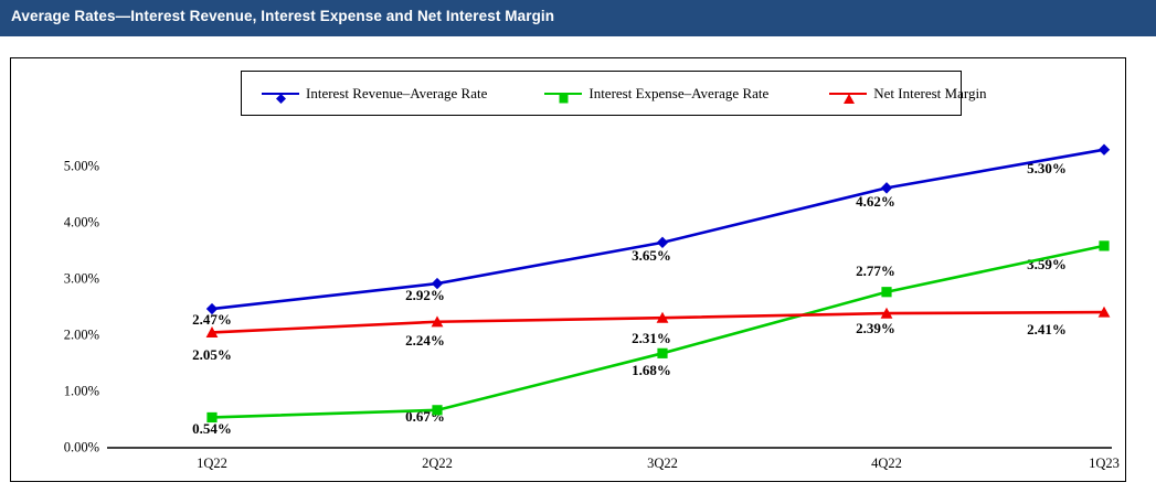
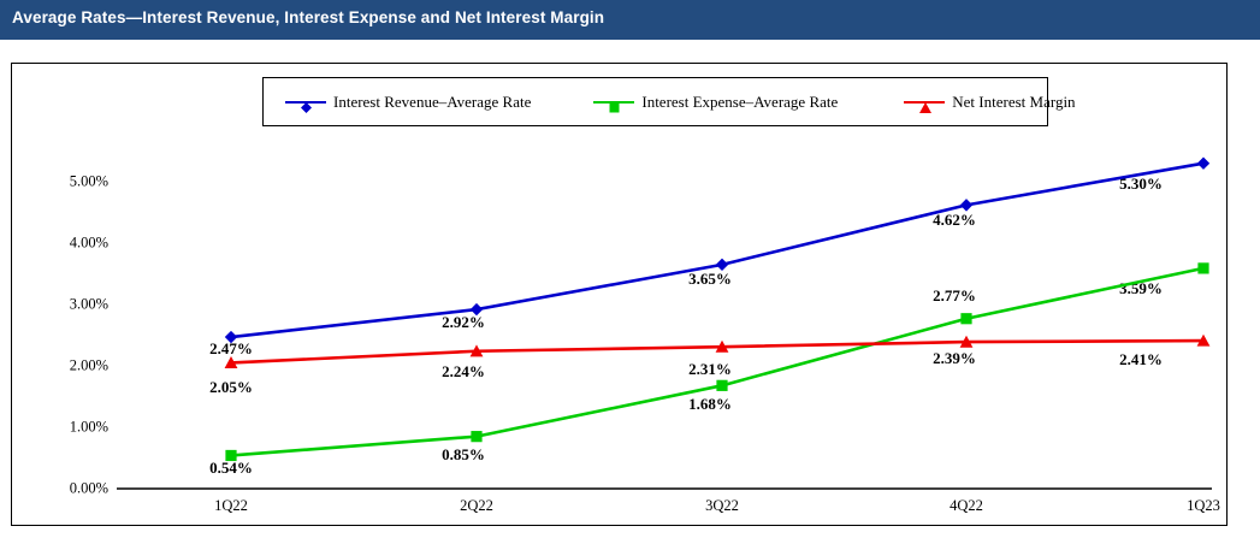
Interest Expense–Average Rate/2Q22: 0.67% -> 0.85%
